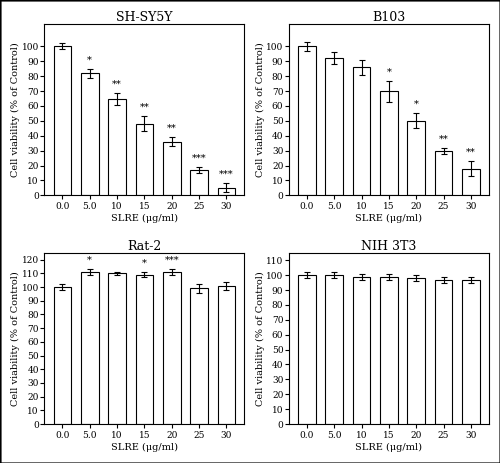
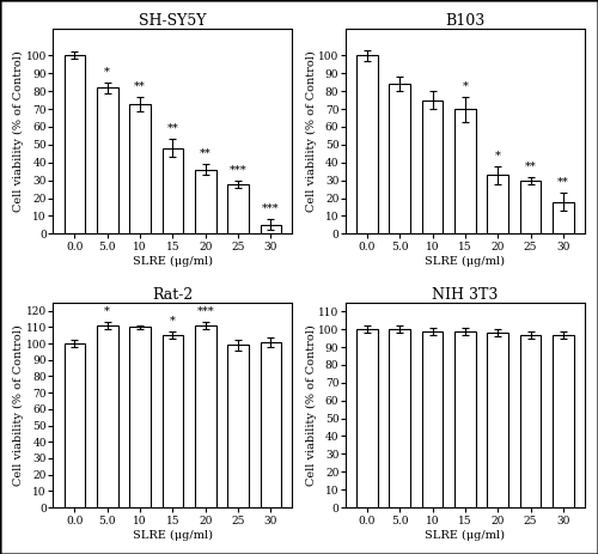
SH-SY5Y/10: 65 -> 73
SH-SY5Y/25: 17 -> 28
B103/5.0: 92 -> 84
B103/10: 86 -> 75
B103/20: 50 -> 33
Rat-2/15: 109 -> 105
